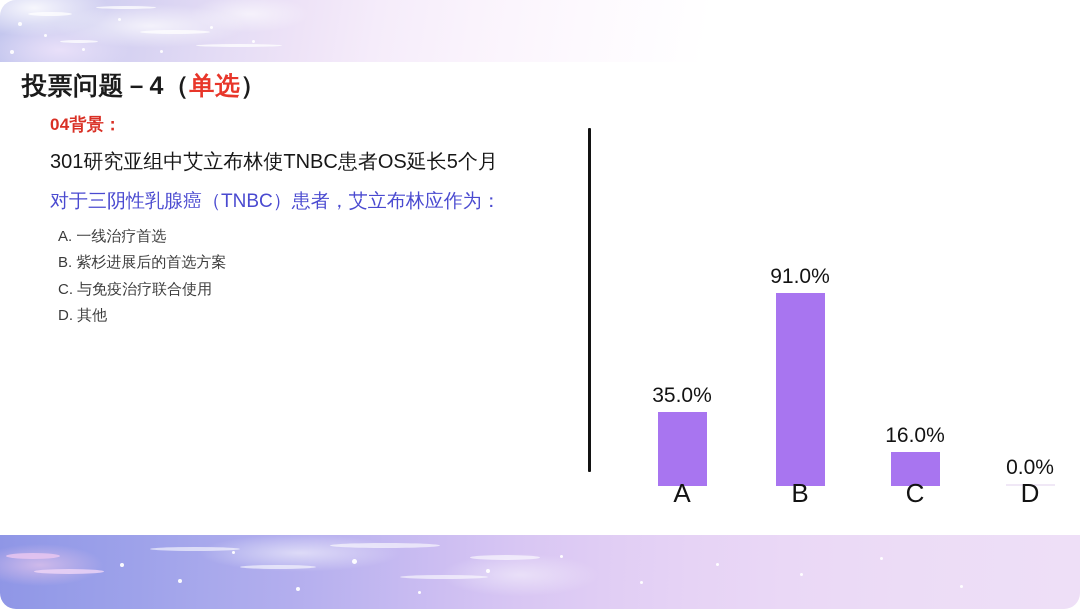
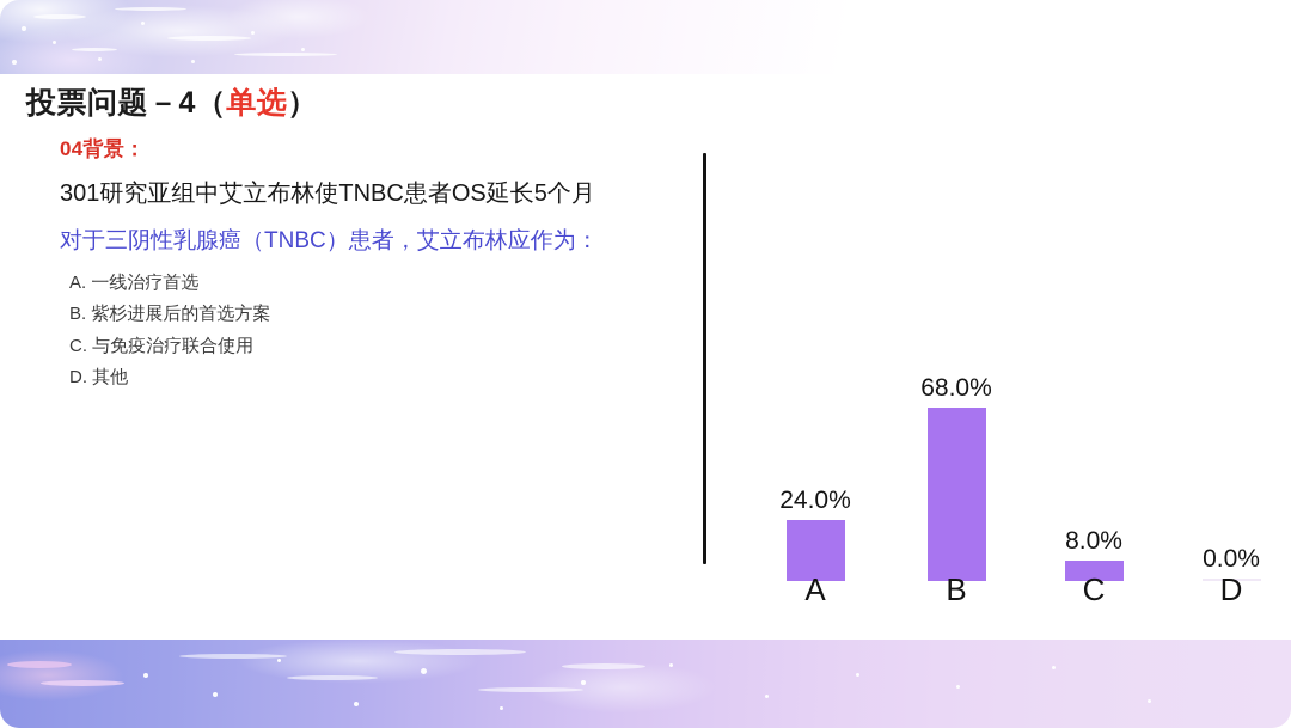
A: 35.0% -> 24.0%
B: 91.0% -> 68.0%
C: 16.0% -> 8.0%
